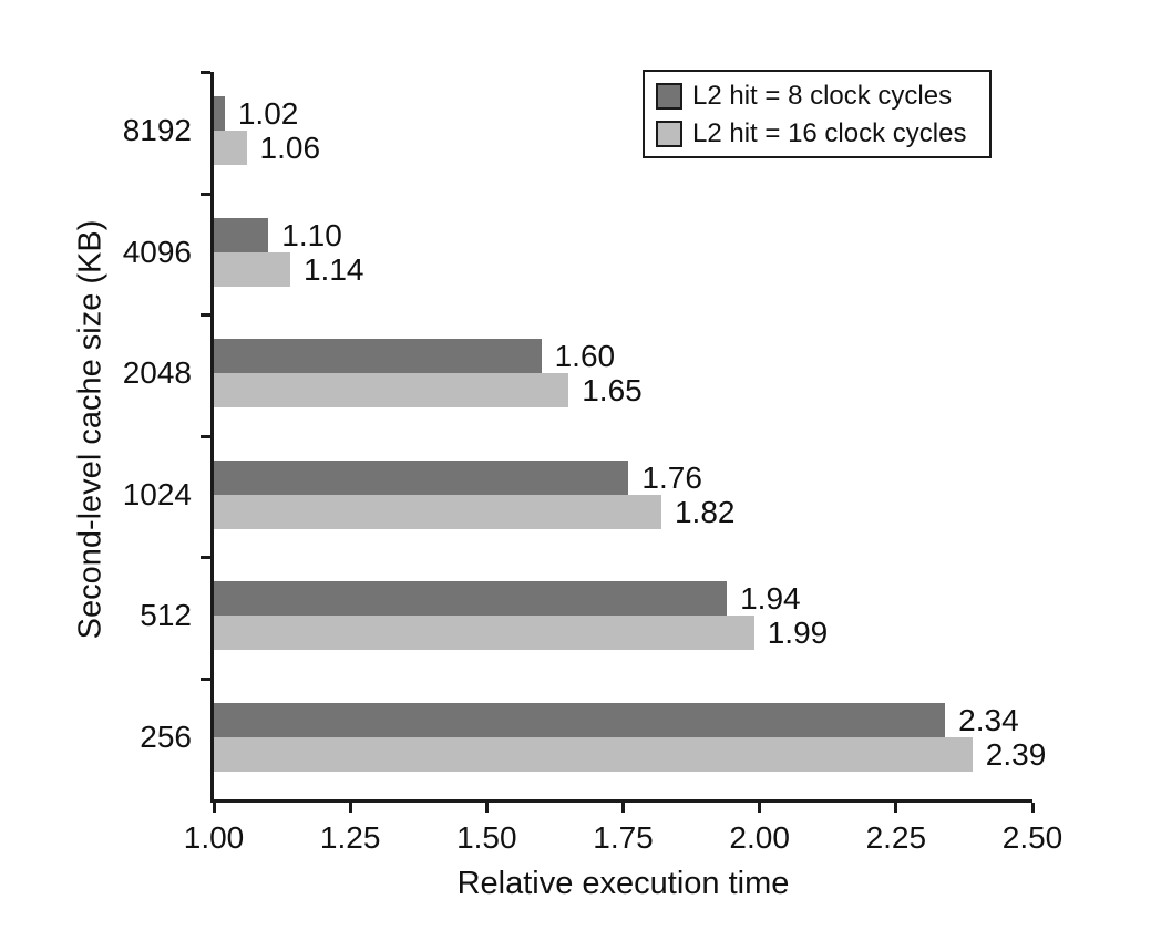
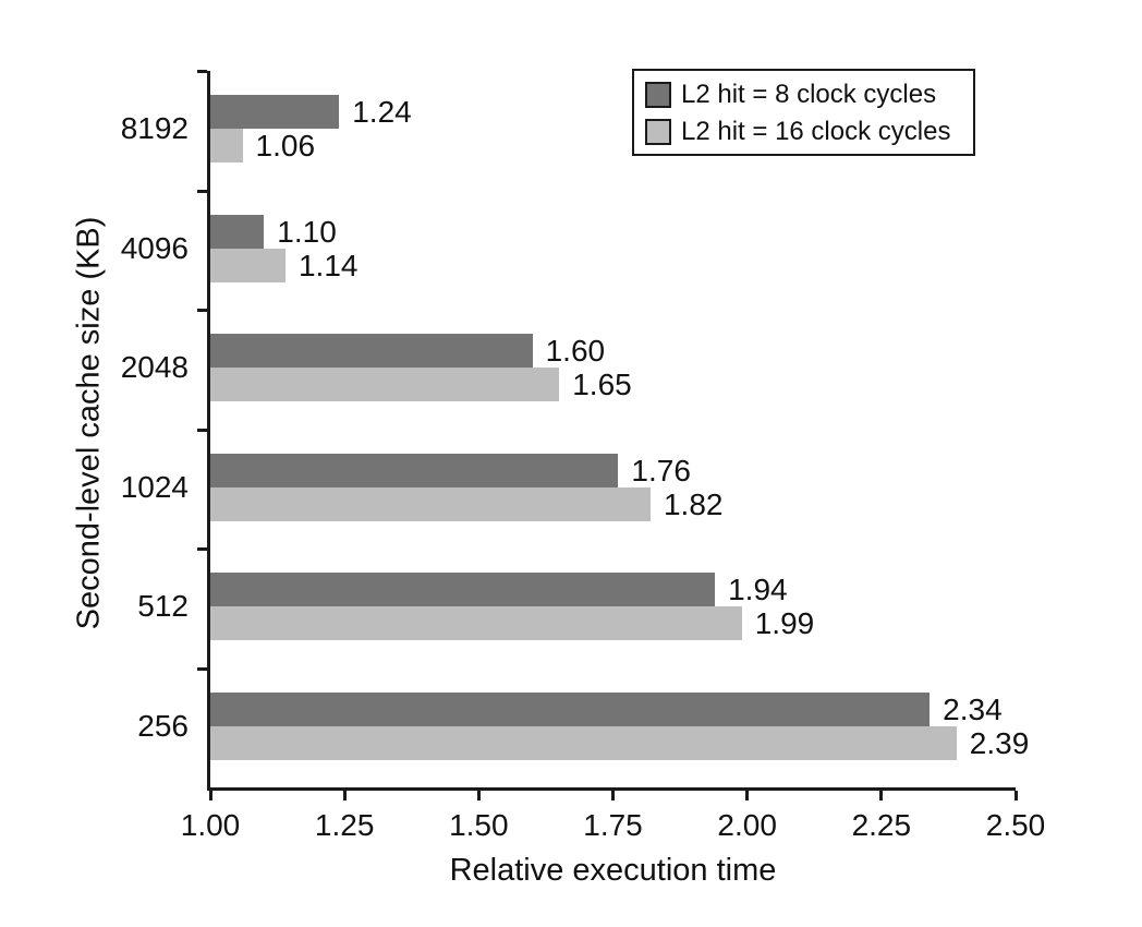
L2 hit = 8 clock cycles/8192: 1.02 -> 1.24
